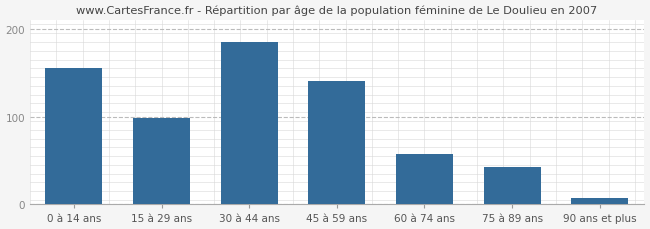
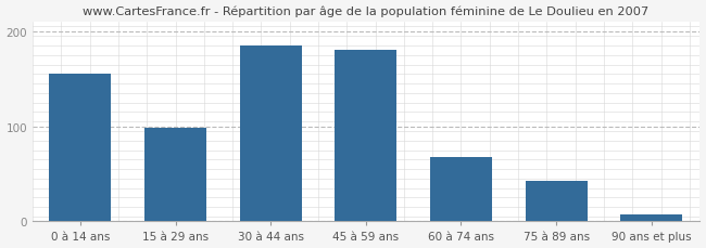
45 à 59 ans: 140 -> 180
60 à 74 ans: 57 -> 68
